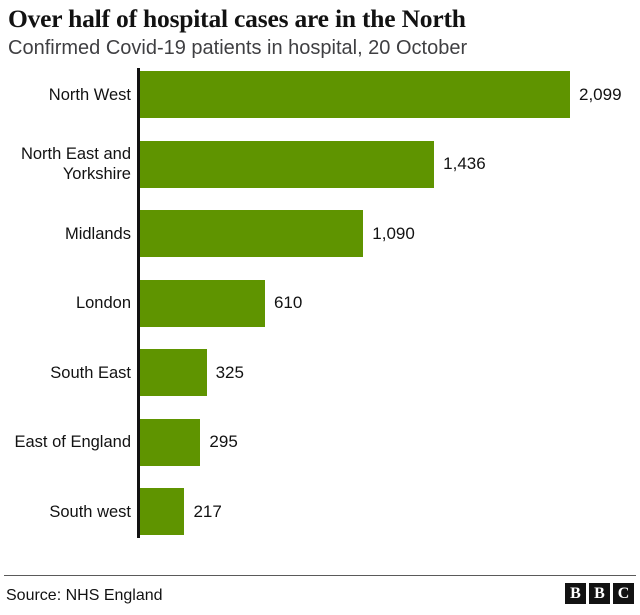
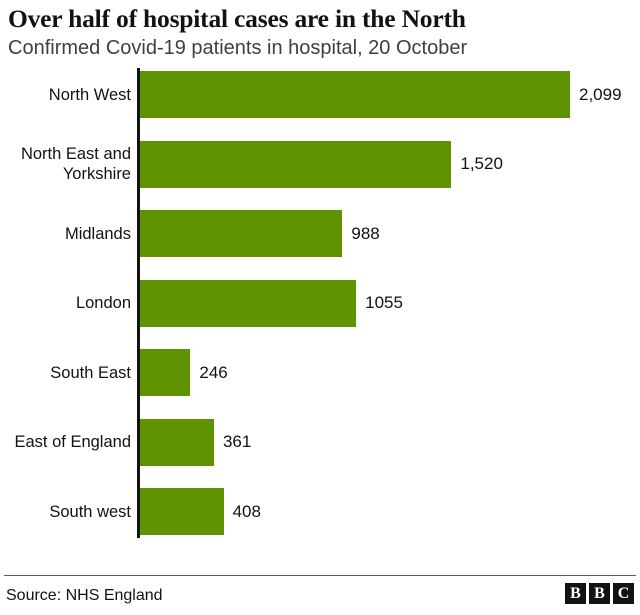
North East and Yorkshire: 1,436 -> 1,520
Midlands: 1,090 -> 988
London: 610 -> 1055
South East: 325 -> 246
East of England: 295 -> 361
South west: 217 -> 408
